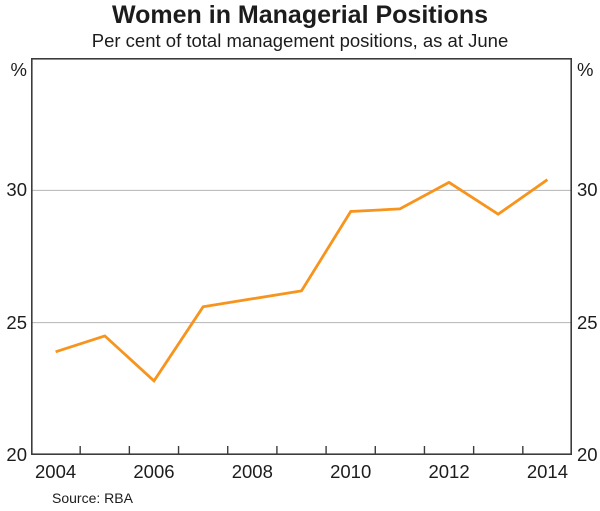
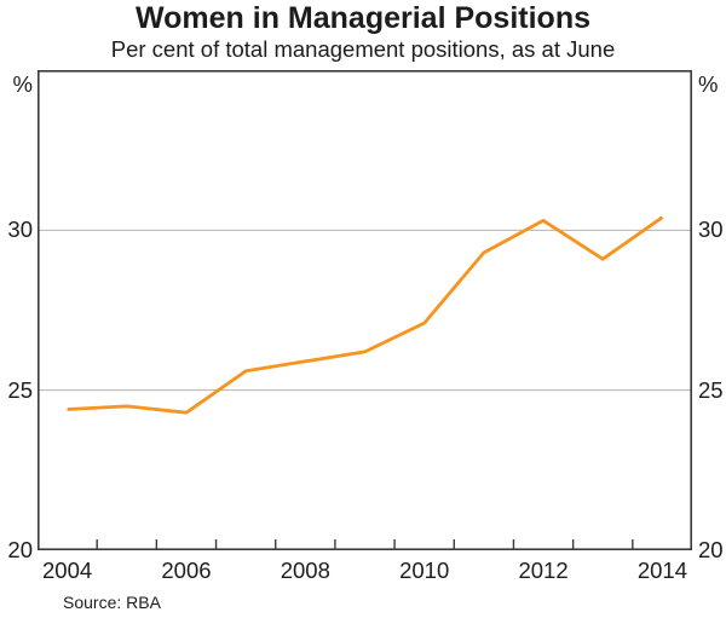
2004: 23.9 -> 24.4
2006: 22.8 -> 24.3
2010: 29.2 -> 27.1
